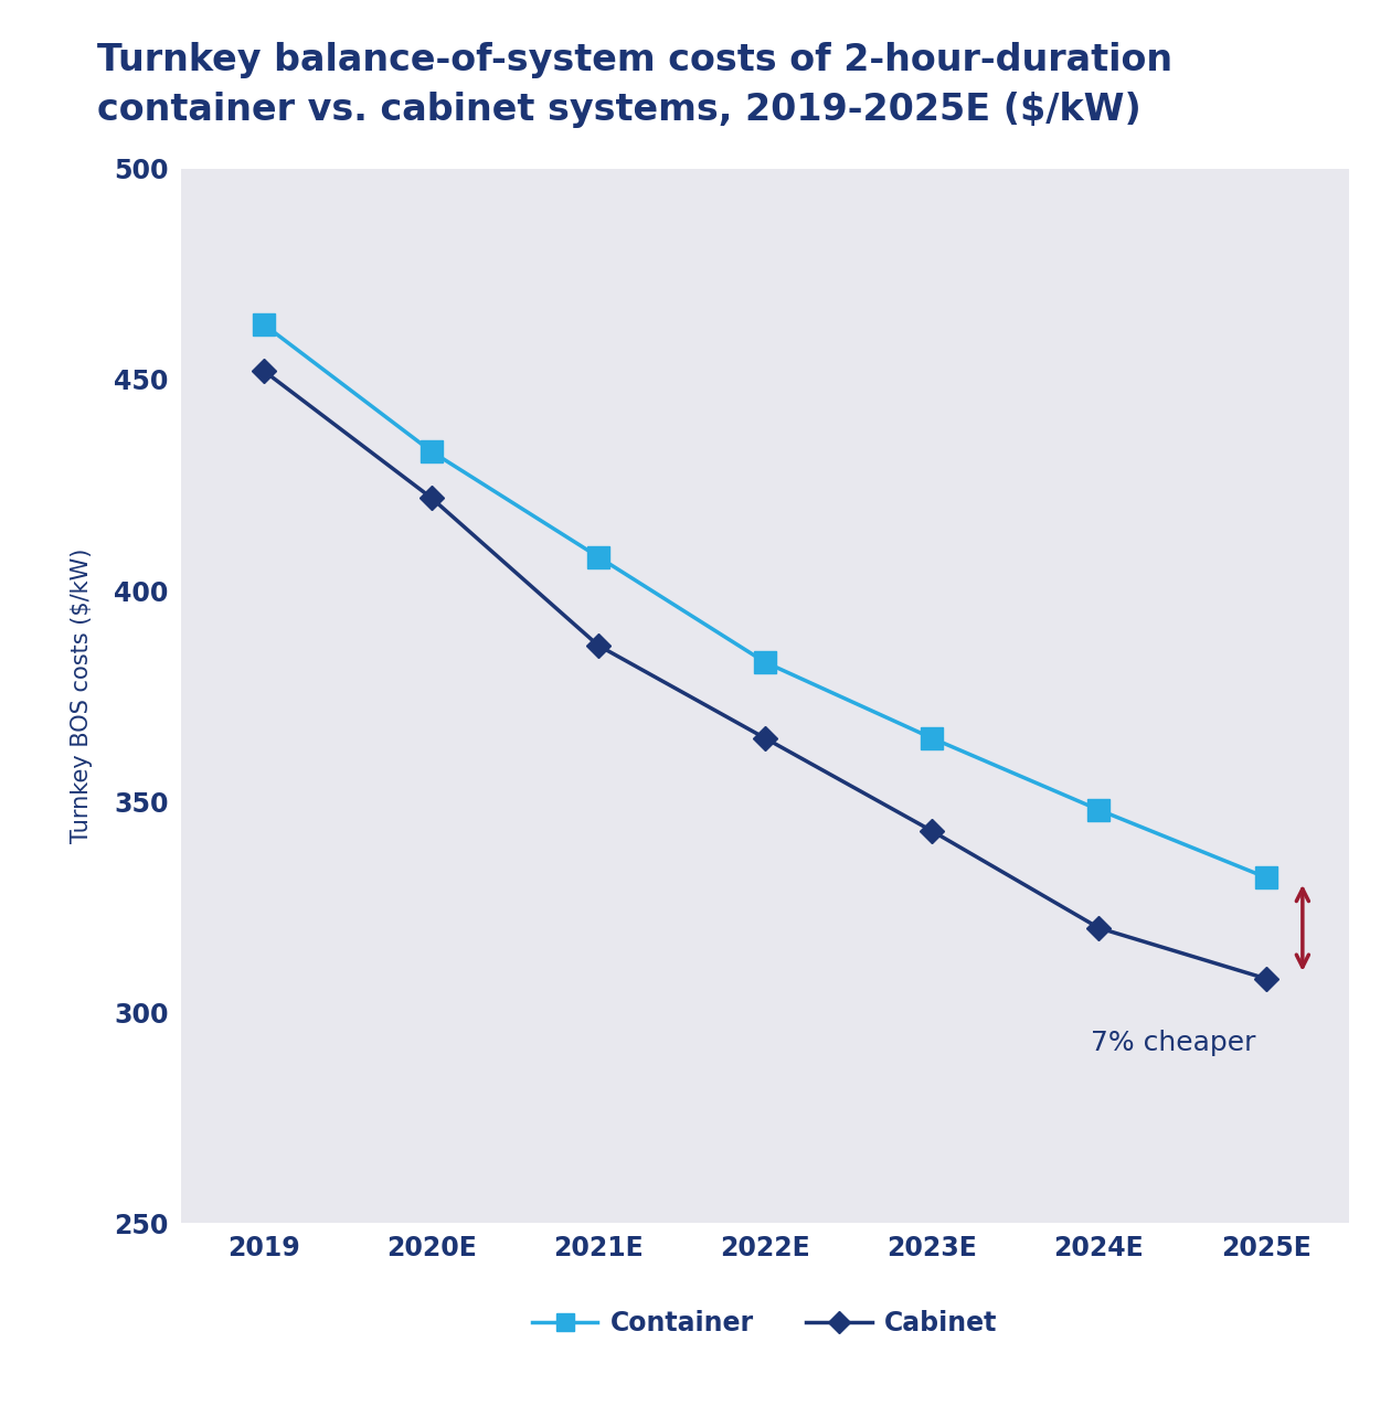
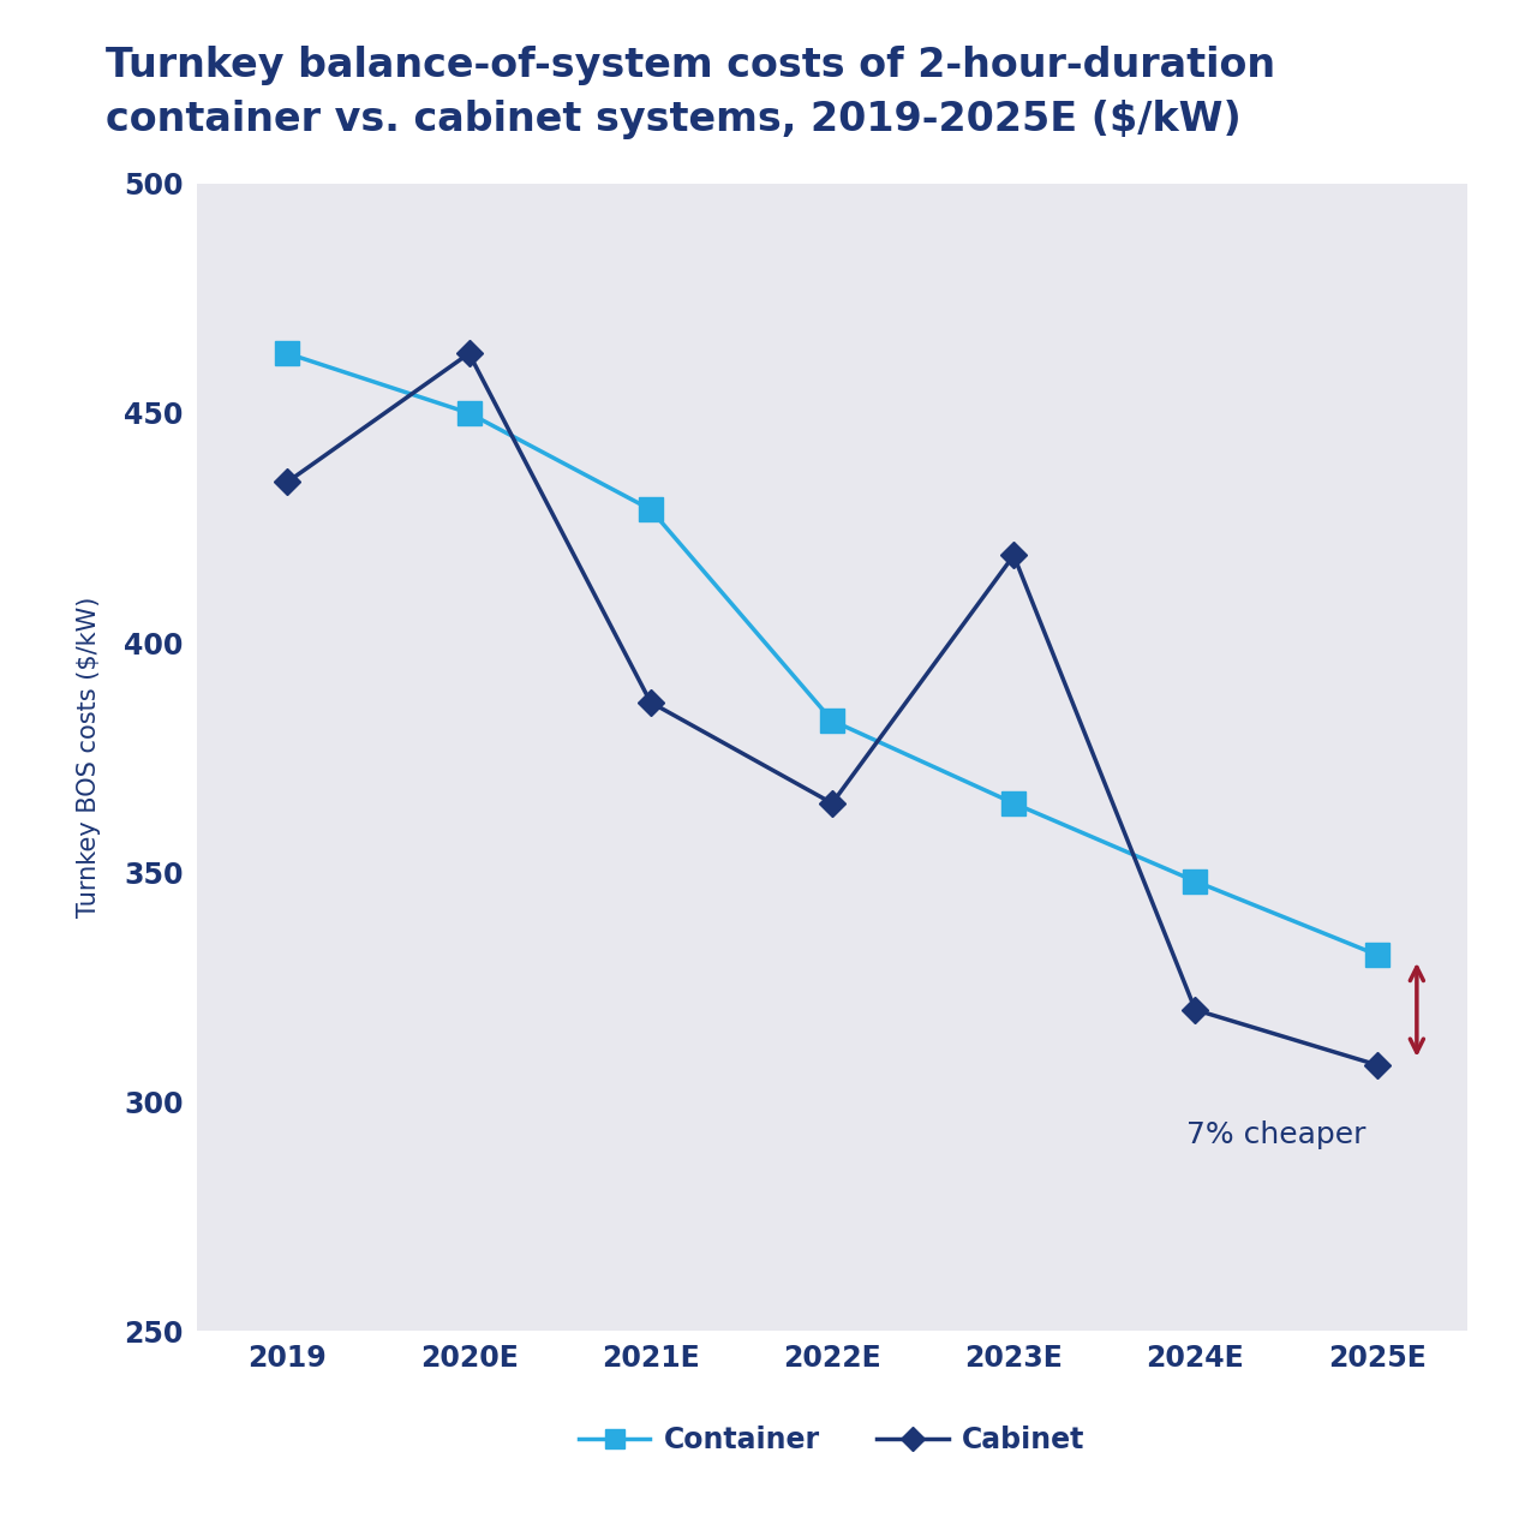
Cabinet/2019: 452 -> 435
Container/2020E: 433 -> 450
Cabinet/2020E: 422 -> 463
Container/2021E: 408 -> 429
Cabinet/2023E: 343 -> 419
